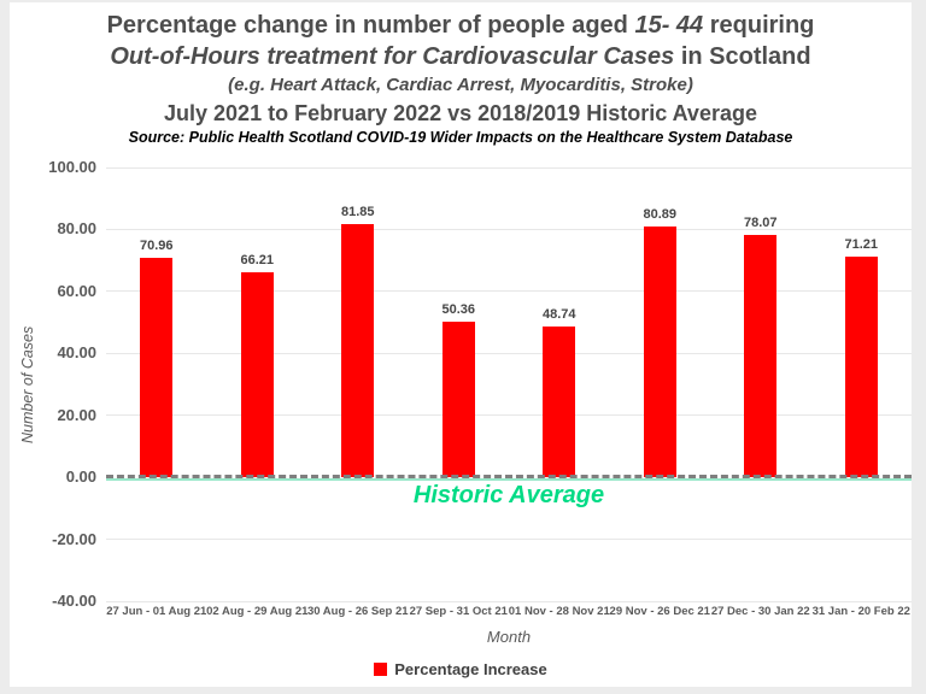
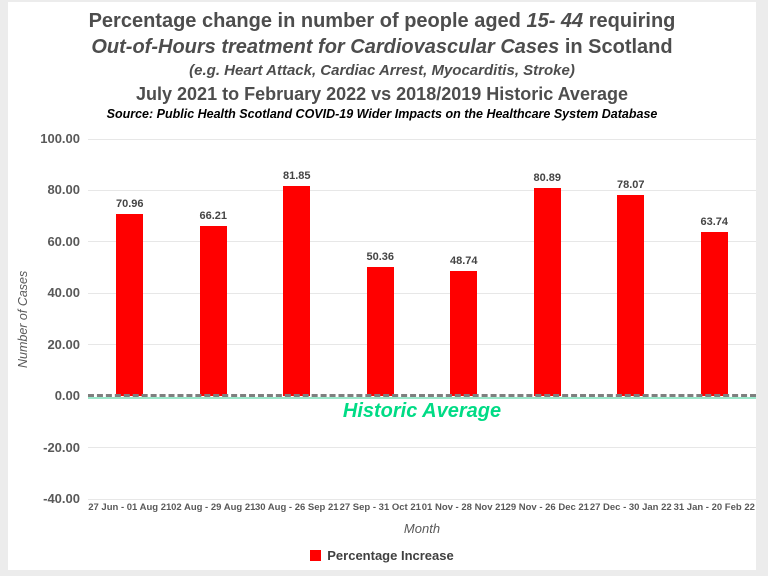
31 Jan - 20 Feb 22: 71.21 -> 63.74
